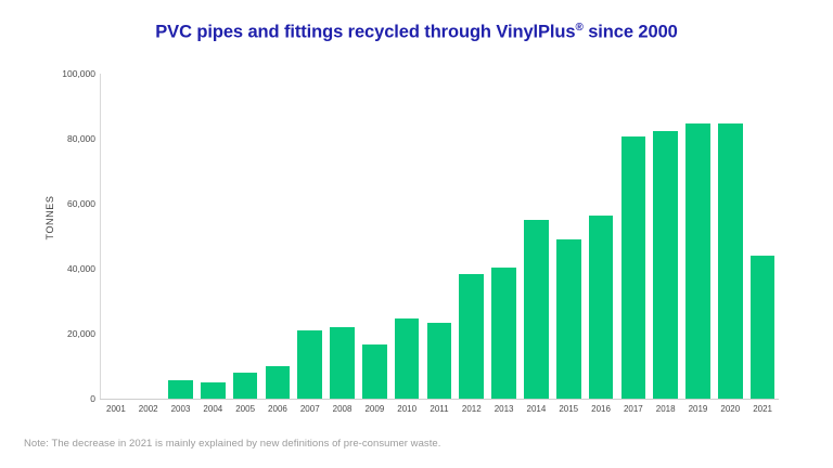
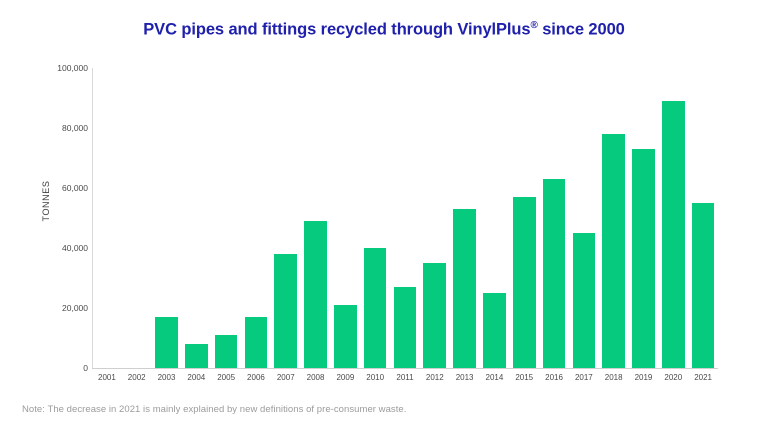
2003: 6000 -> 17000
2004: 5000 -> 8000
2005: 8000 -> 11000
2006: 10000 -> 17000
2007: 21000 -> 38000
2008: 22000 -> 49000
2009: 17000 -> 21000
2010: 25000 -> 40000
2011: 24000 -> 27000
2012: 38000 -> 35000
2013: 40000 -> 53000
2014: 55000 -> 25000
2015: 49000 -> 57000
2016: 56000 -> 63000
2017: 81000 -> 45000
2018: 82000 -> 78000
2019: 85000 -> 73000
2020: 85000 -> 89000
2021: 44000 -> 55000
